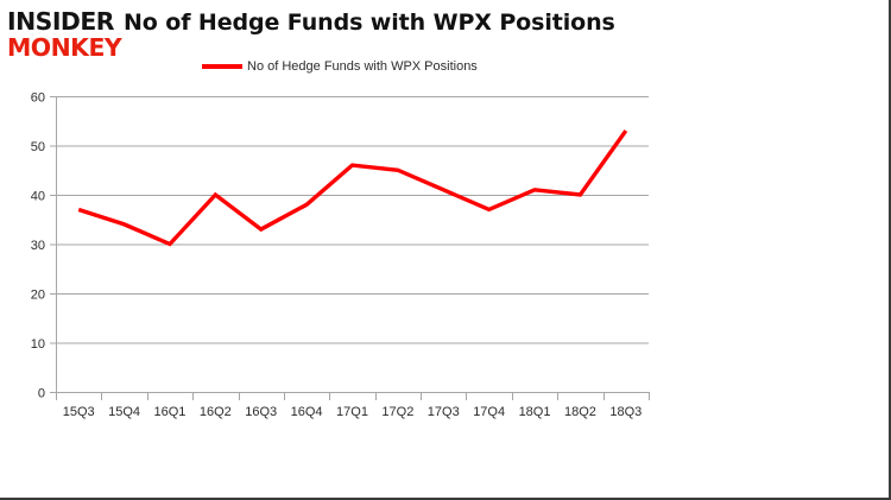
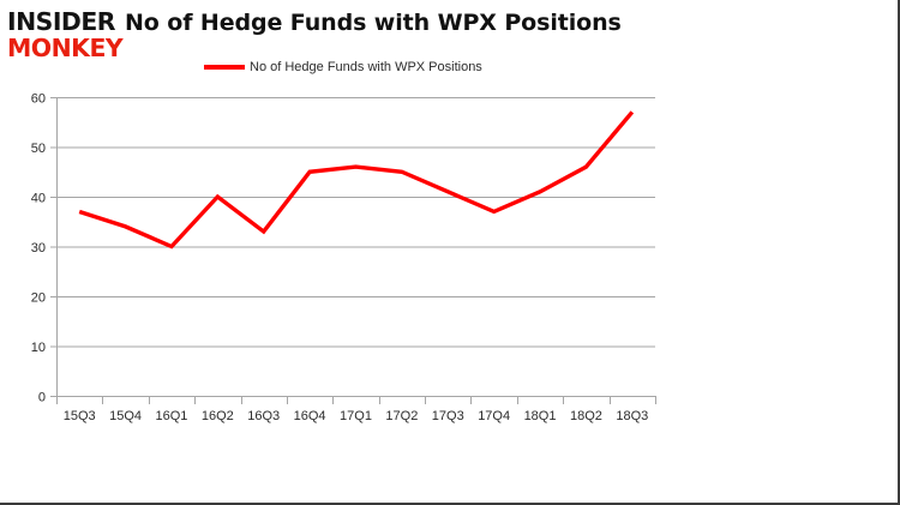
16Q4: 38 -> 45
18Q2: 40 -> 46
18Q3: 53 -> 57
